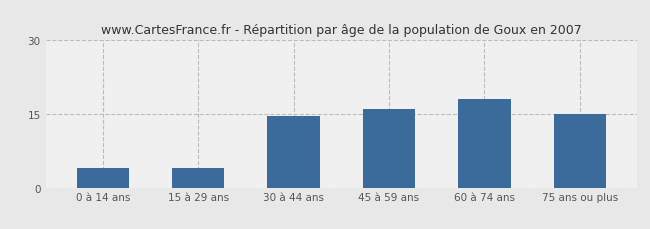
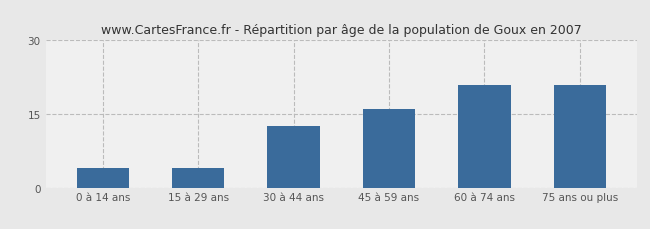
30 à 44 ans: 14.5 -> 12.5
60 à 74 ans: 18.0 -> 21.0
75 ans ou plus: 15.0 -> 21.0
